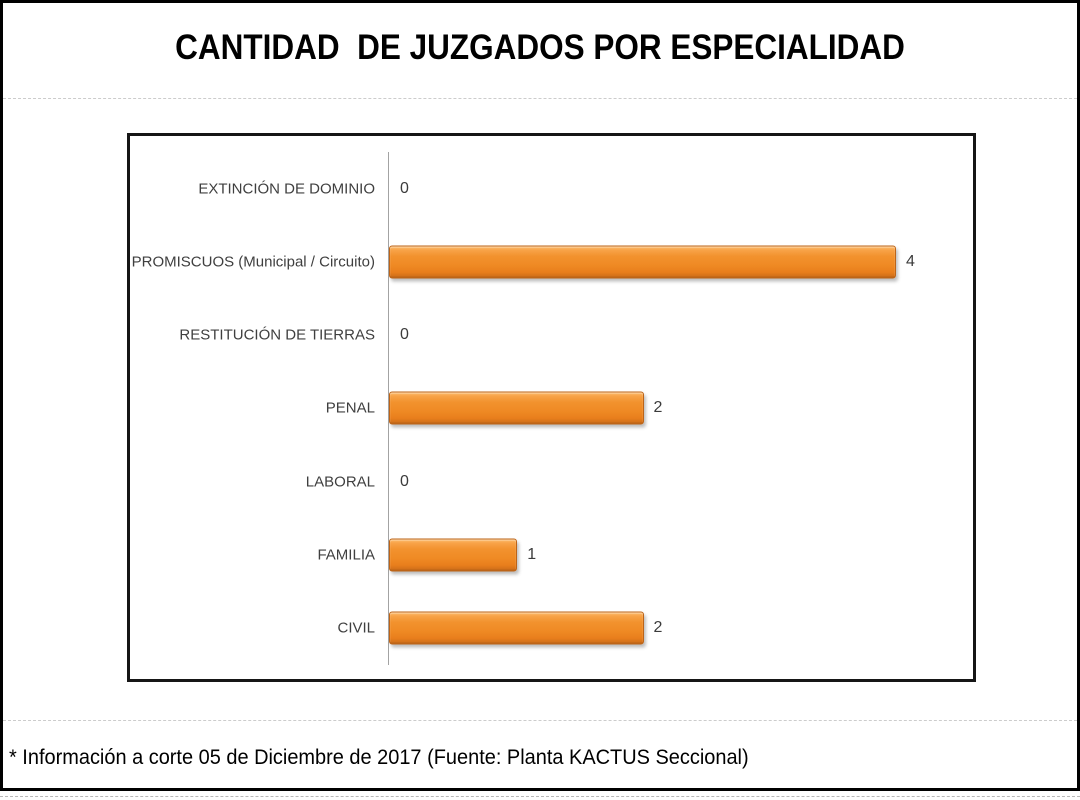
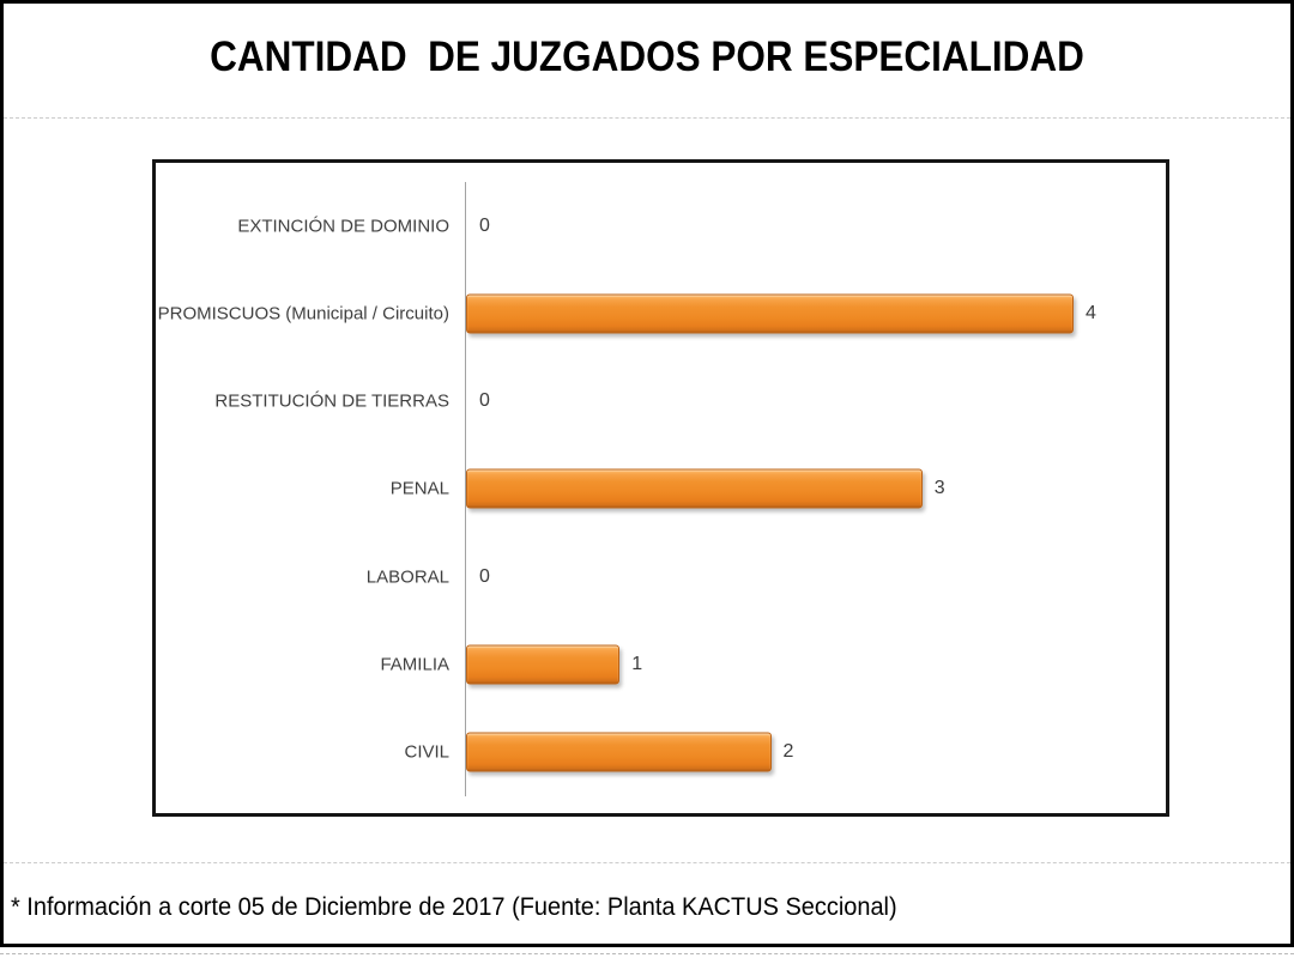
PENAL: 2 -> 3
